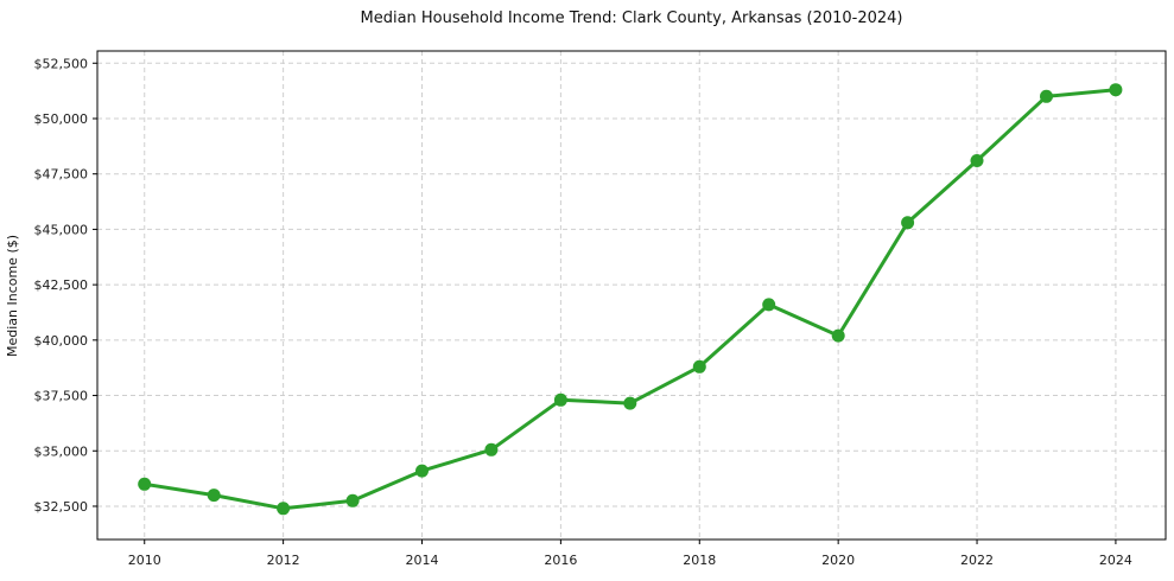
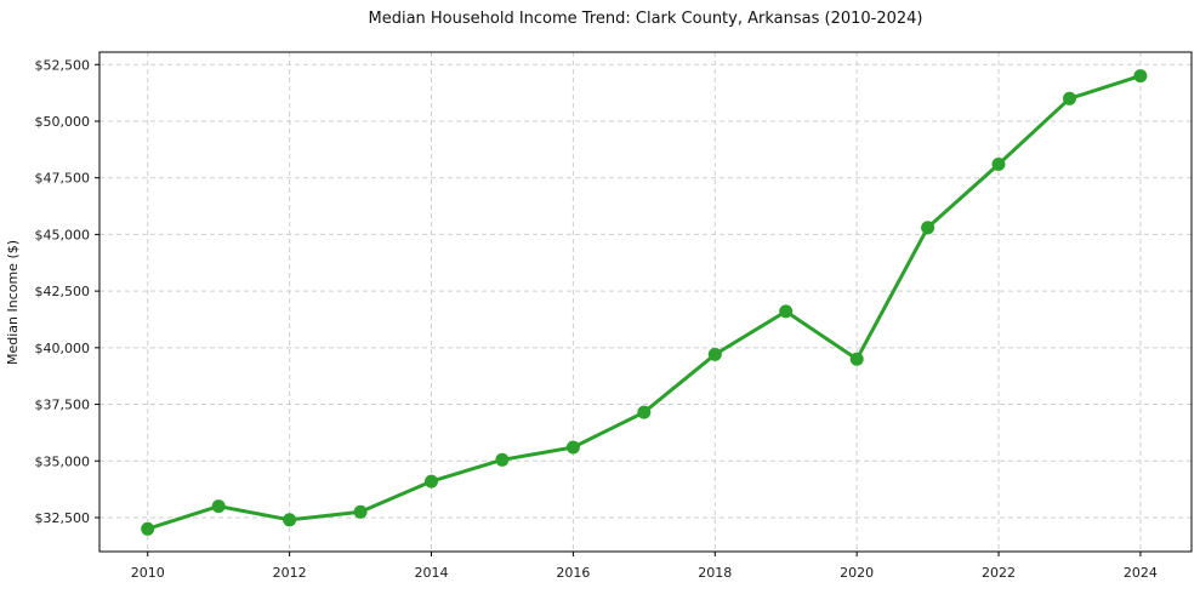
2010: $33500 -> $32000
2016: $37300 -> $35600
2018: $38800 -> $39700
2020: $40200 -> $39500
2024: $51300 -> $52000
